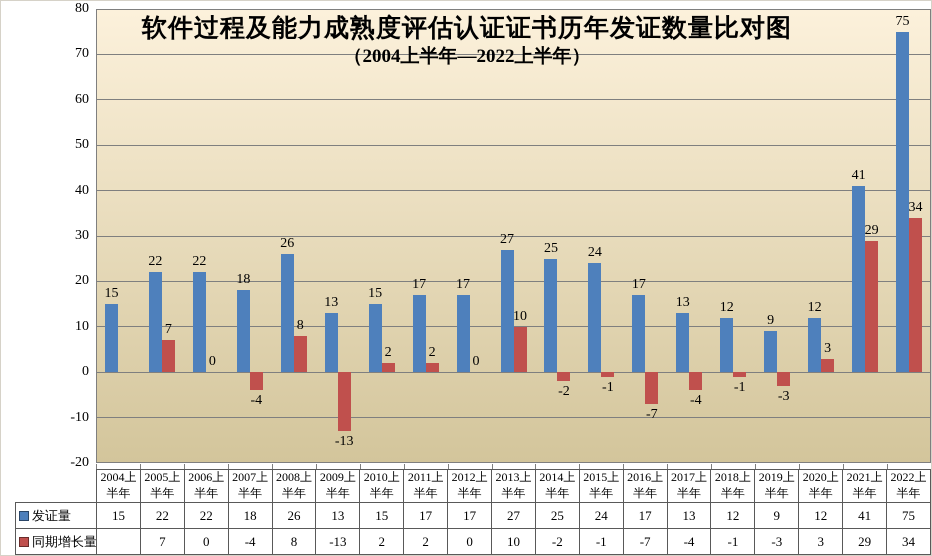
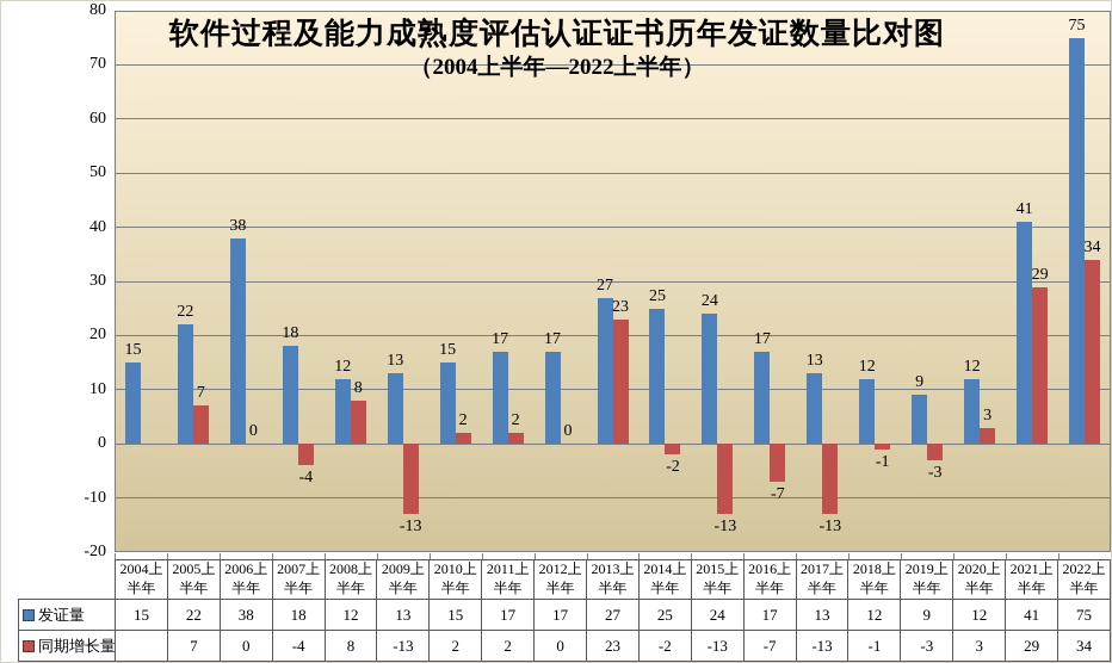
发证量/2006上半年: 22 -> 38
发证量/2008上半年: 26 -> 12
同期增长量/2013上半年: 10 -> 23
同期增长量/2015上半年: -1 -> -13
同期增长量/2017上半年: -4 -> -13
